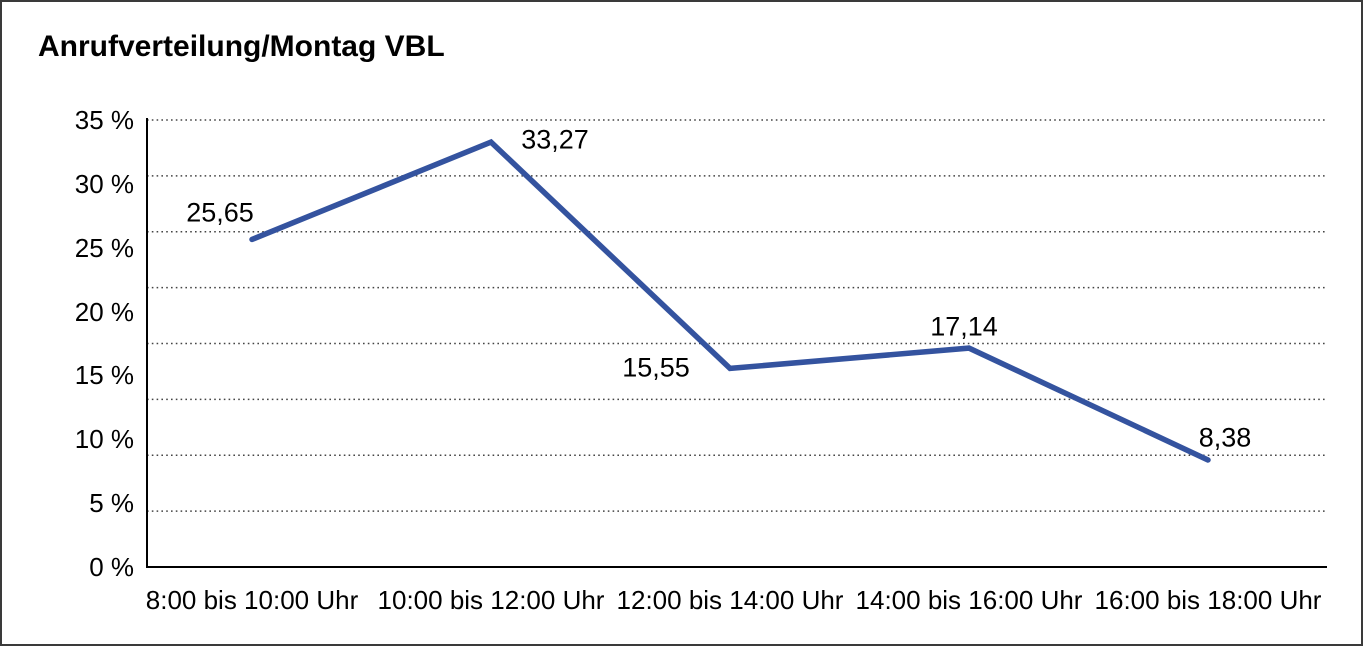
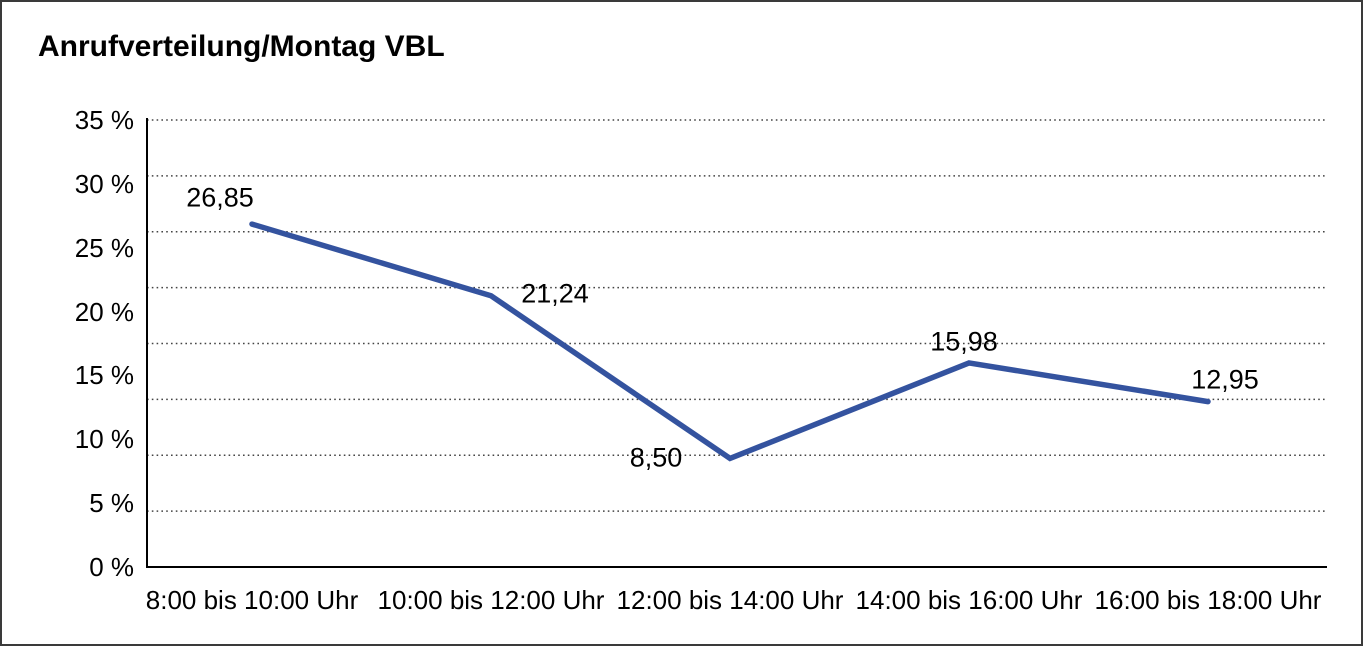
8:00 bis 10:00 Uhr: 25,65 -> 26,85
10:00 bis 12:00 Uhr: 33,27 -> 21,24
12:00 bis 14:00 Uhr: 15,55 -> 8,50
14:00 bis 16:00 Uhr: 17,14 -> 15,98
16:00 bis 18:00 Uhr: 8,38 -> 12,95
